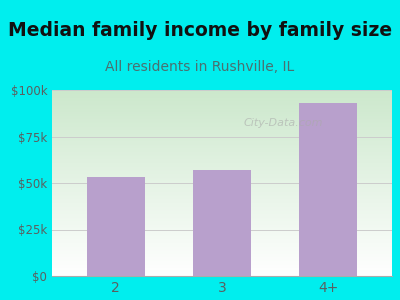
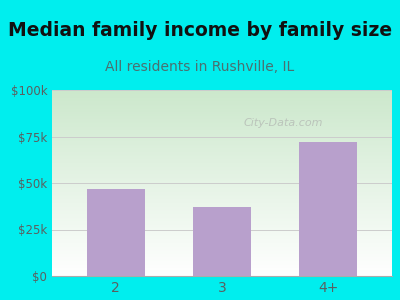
2: $53k -> $47k
3: $57k -> $37k
4+: $93k -> $72k
